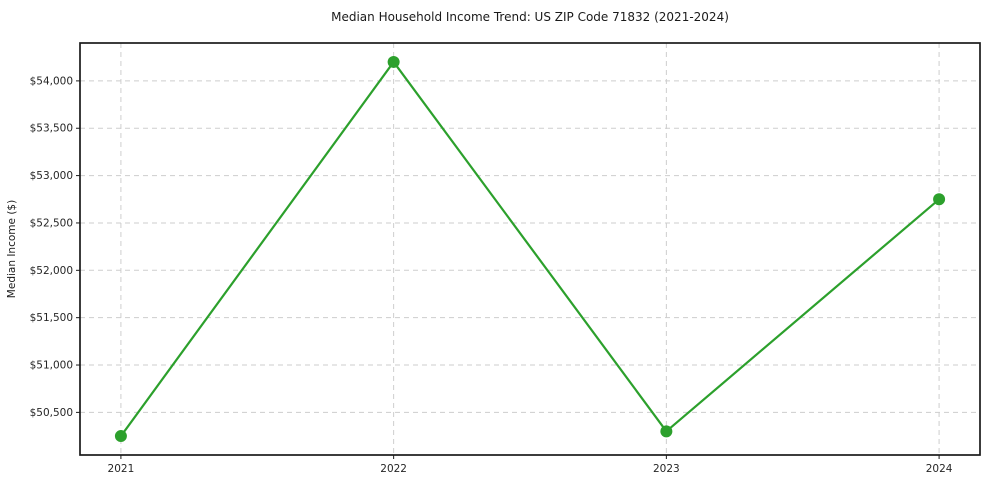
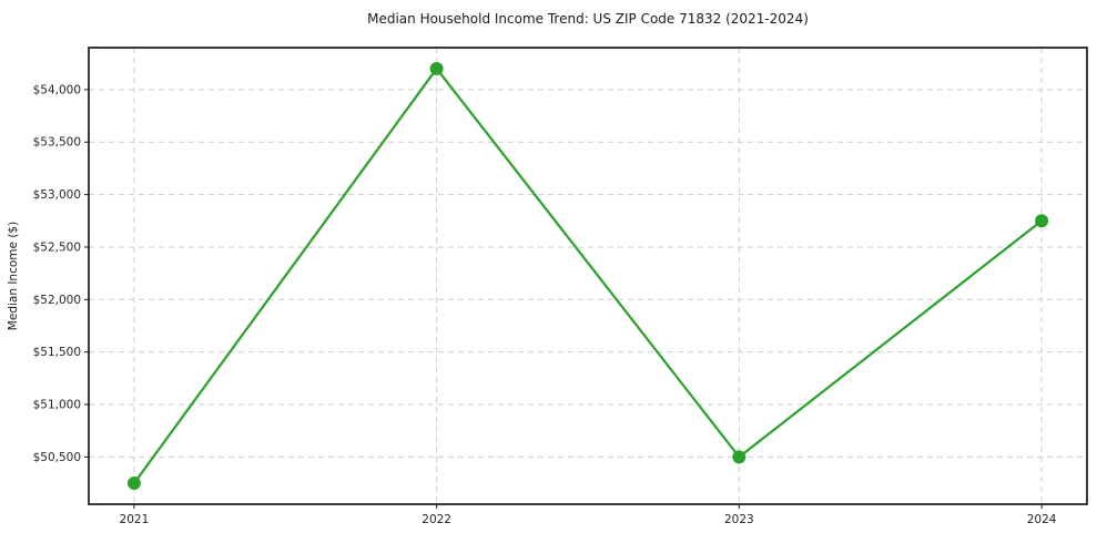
2023: $50300 -> $50500
